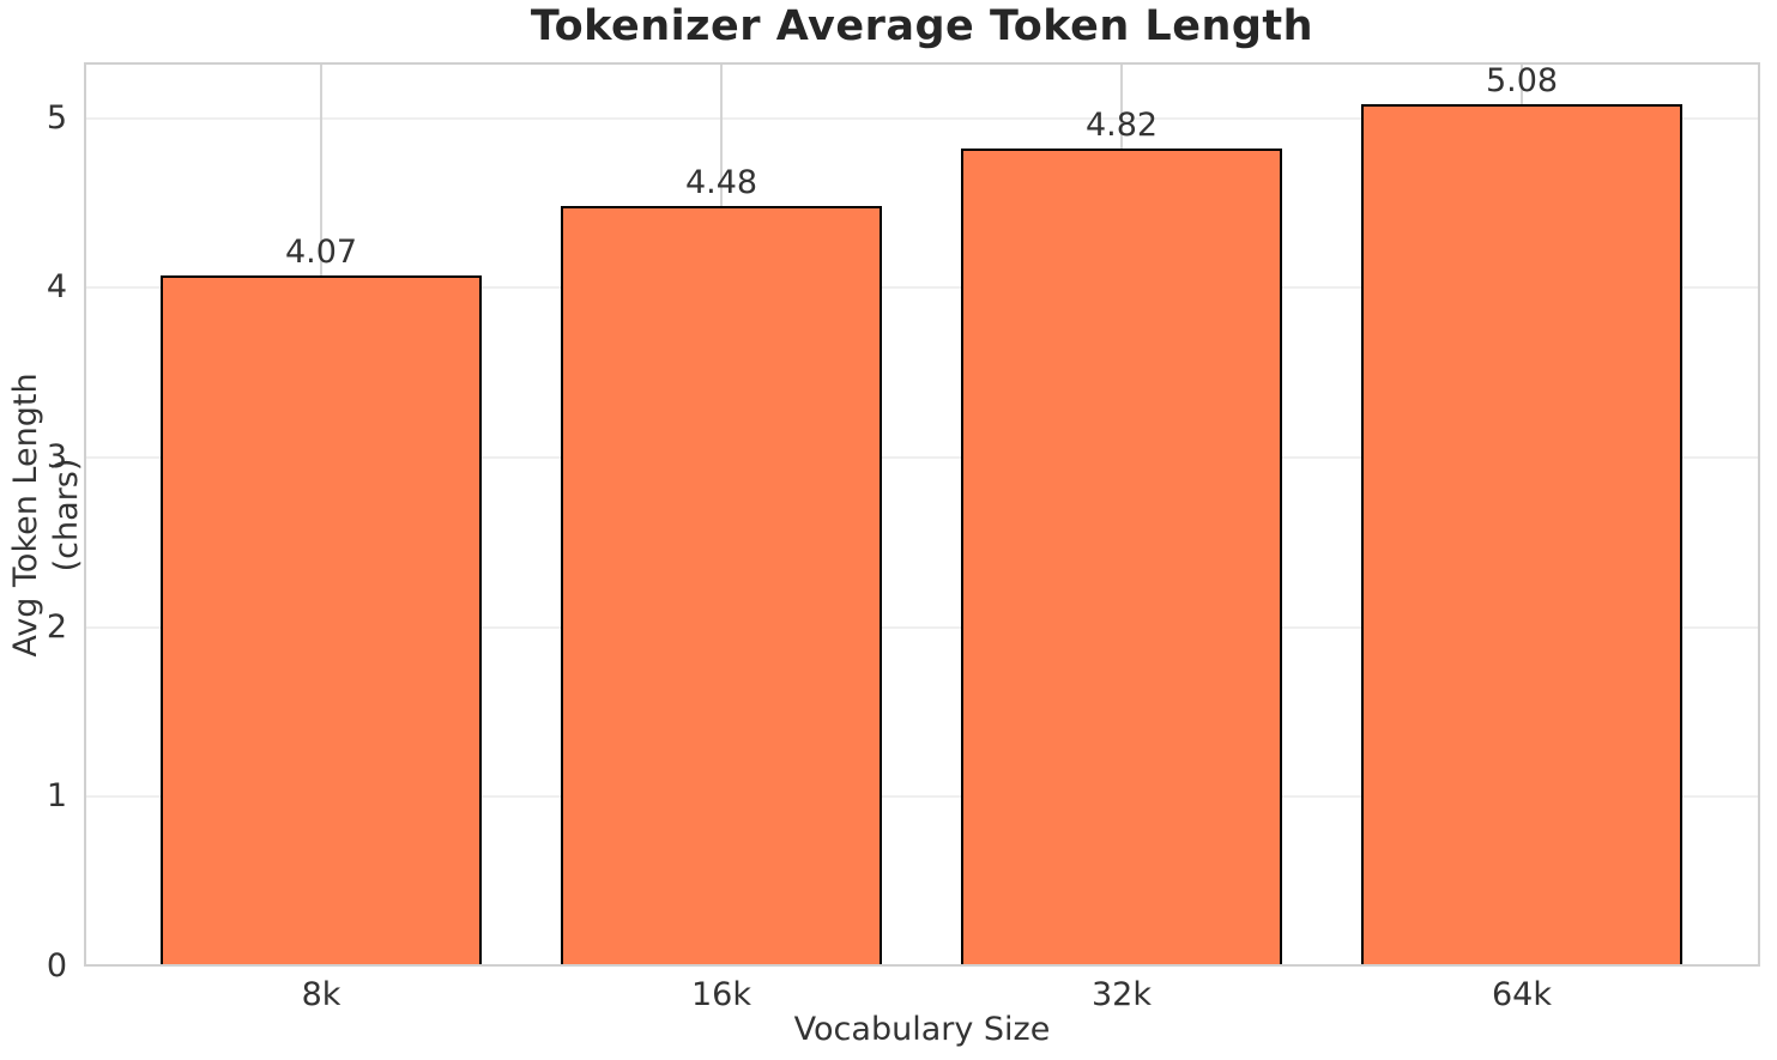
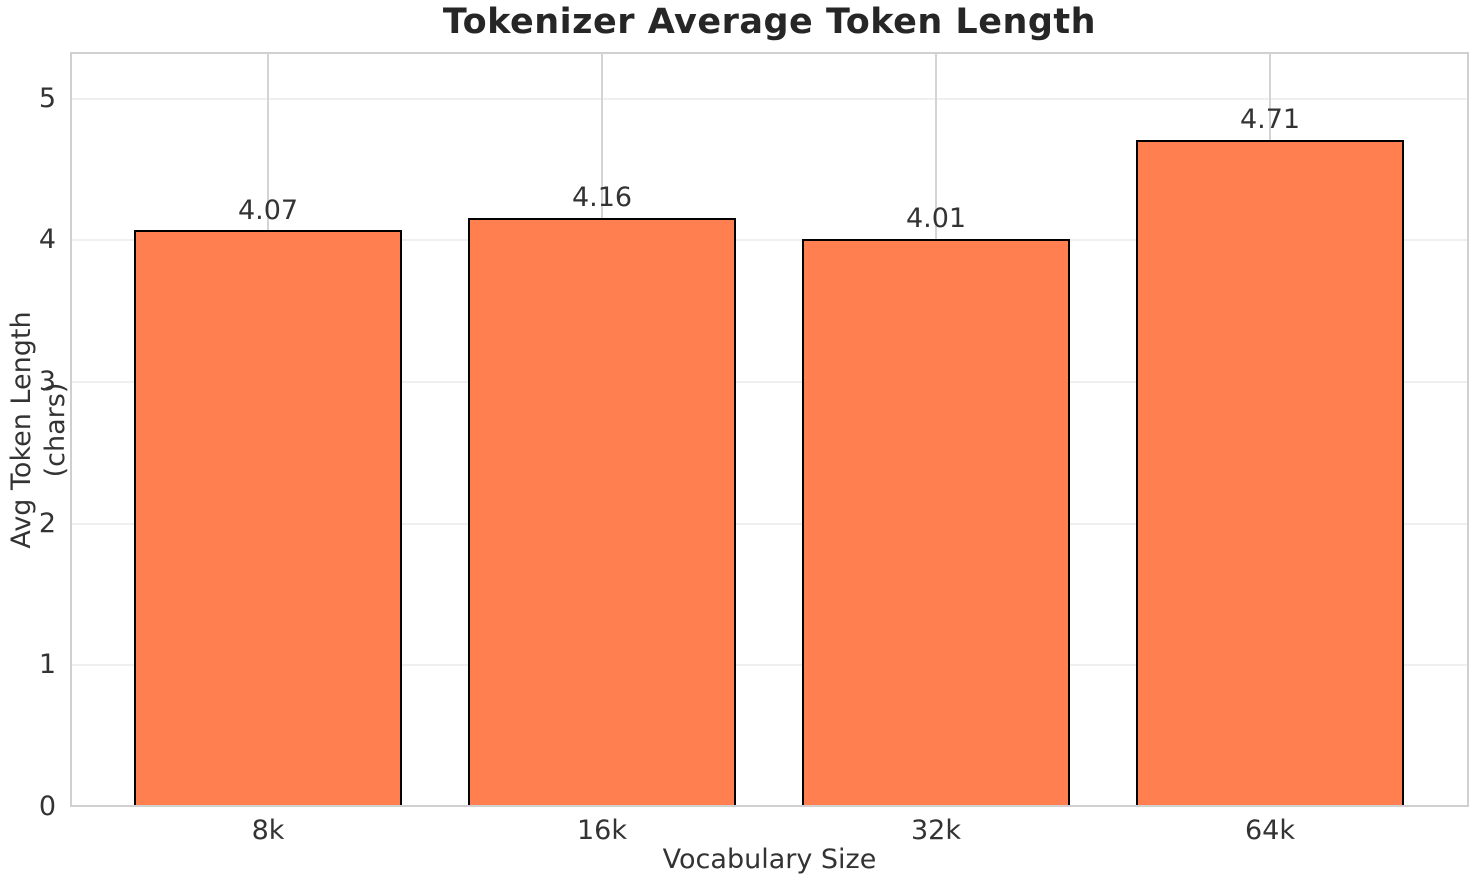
16k: 4.48 -> 4.16
32k: 4.82 -> 4.01
64k: 5.08 -> 4.71
